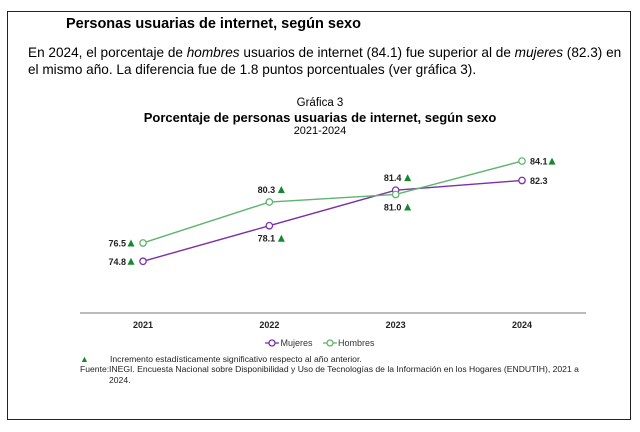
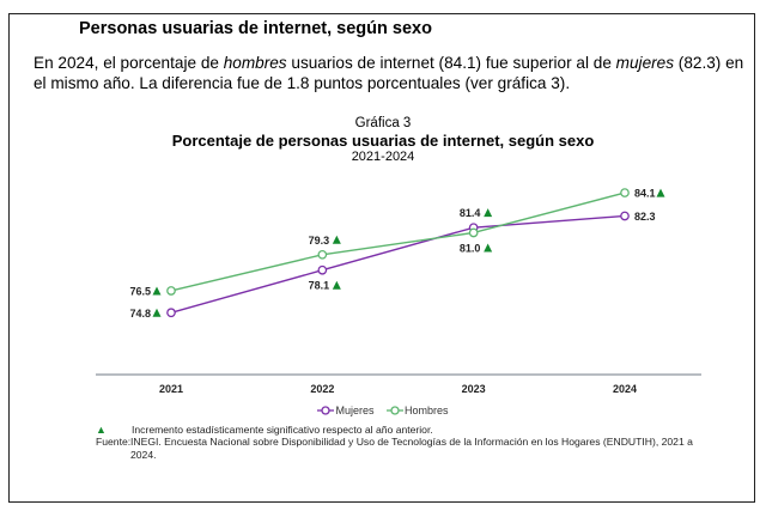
Hombres/2022: 80.3 -> 79.3
